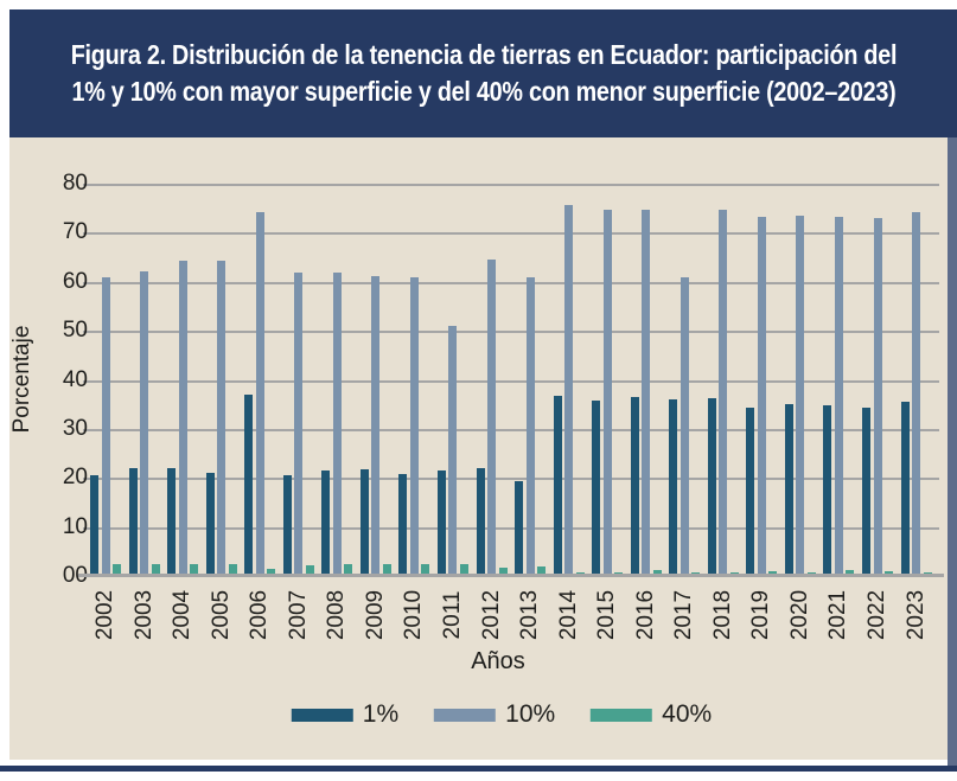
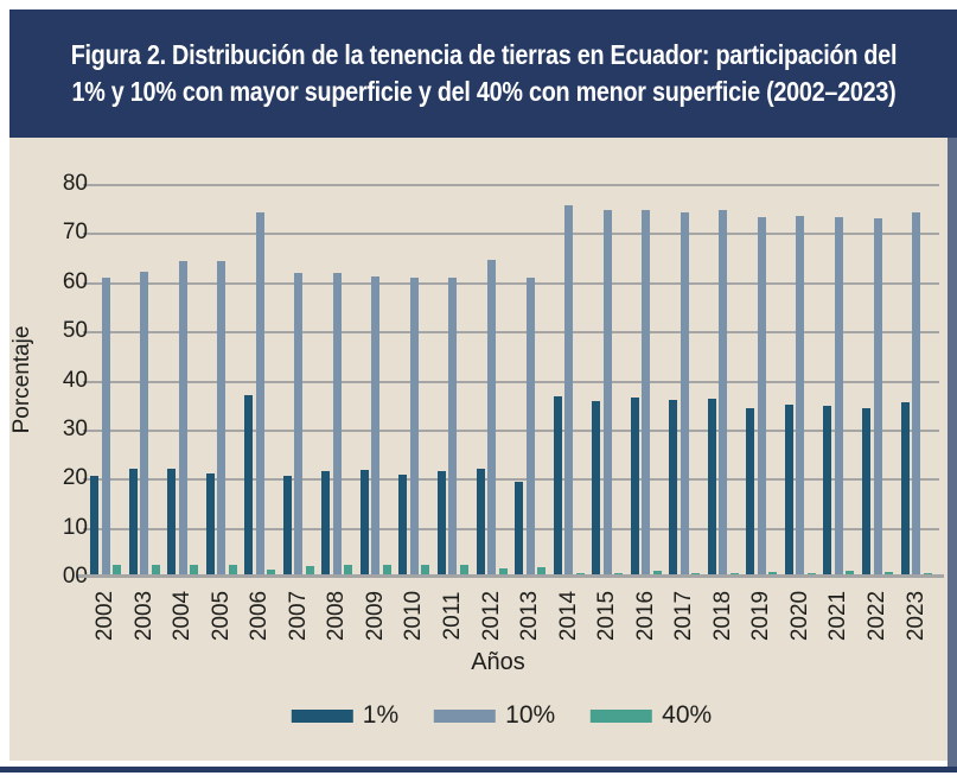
10%/2011: 51 -> 61
10%/2017: 61 -> 74
